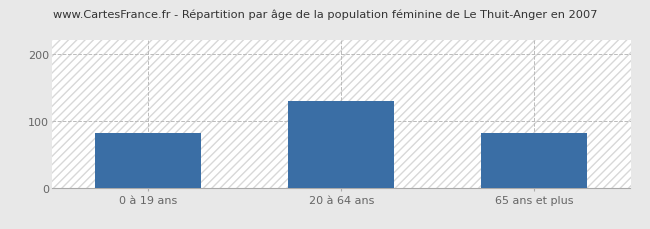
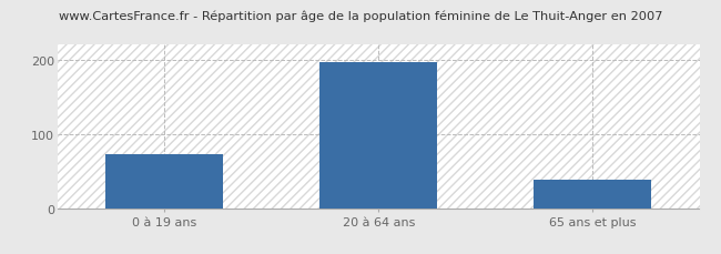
0 à 19 ans: 82 -> 72
20 à 64 ans: 130 -> 197
65 ans et plus: 82 -> 38
